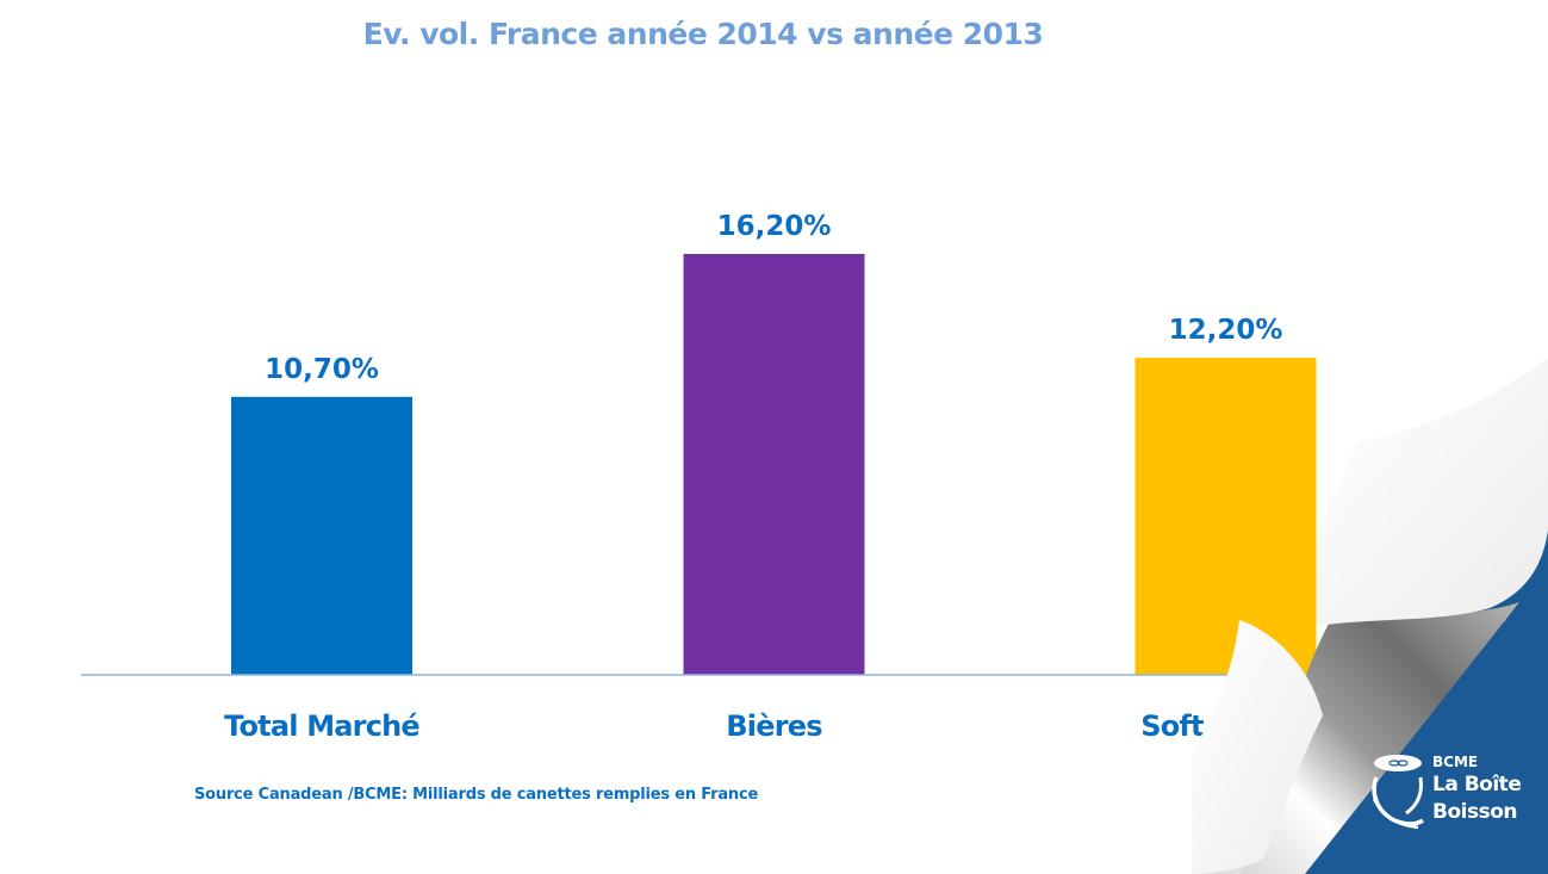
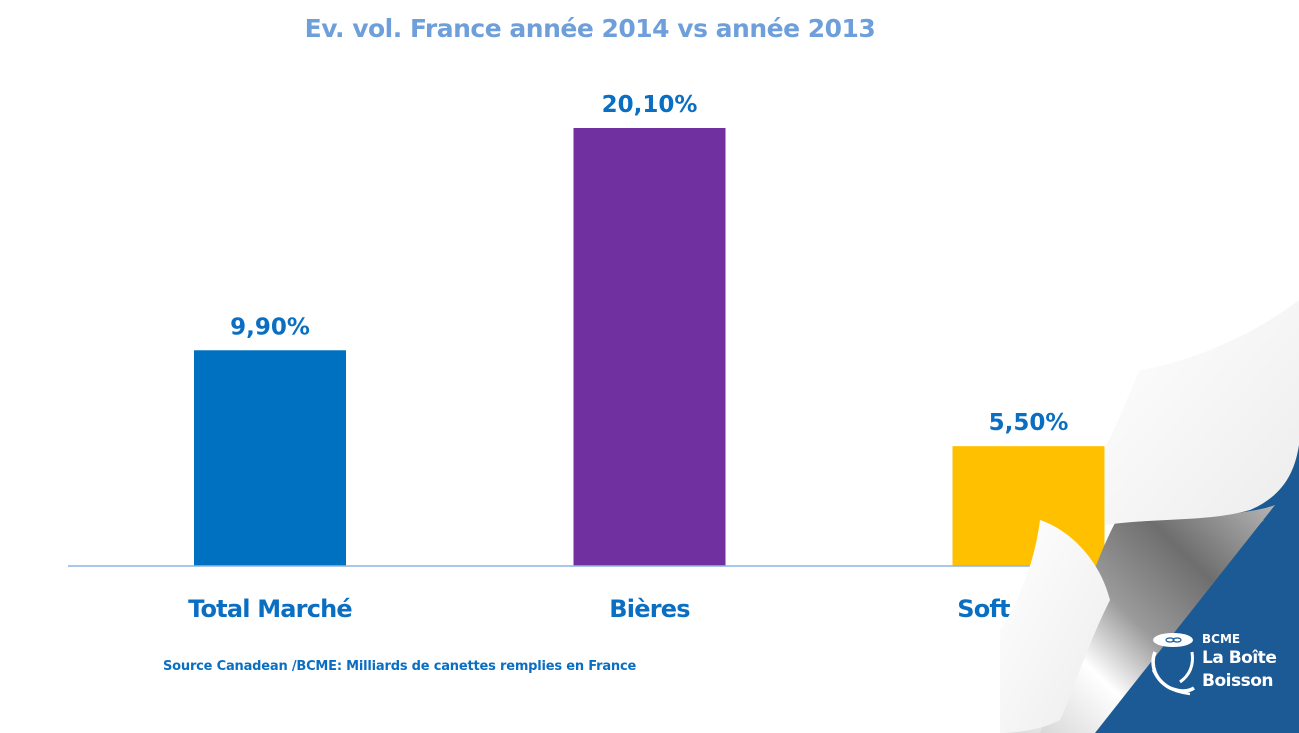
Total Marché: 10,70% -> 9,90%
Bières: 16,20% -> 20,10%
Soft Drinks: 12,20% -> 5,50%
